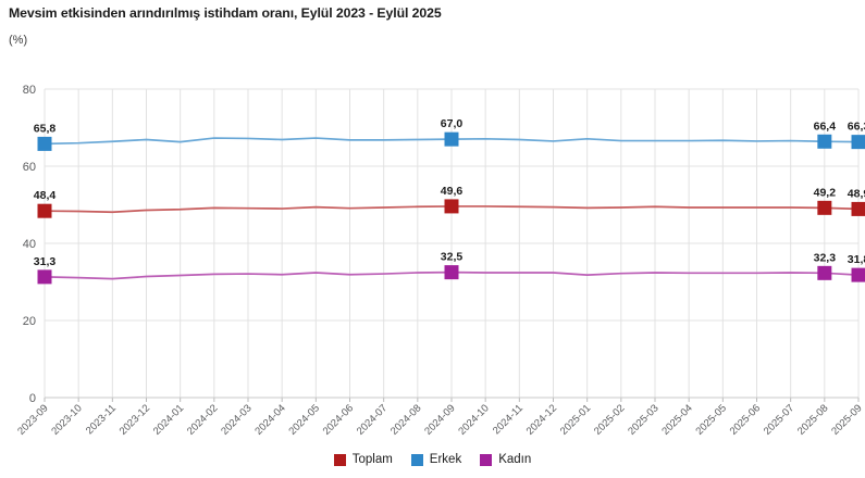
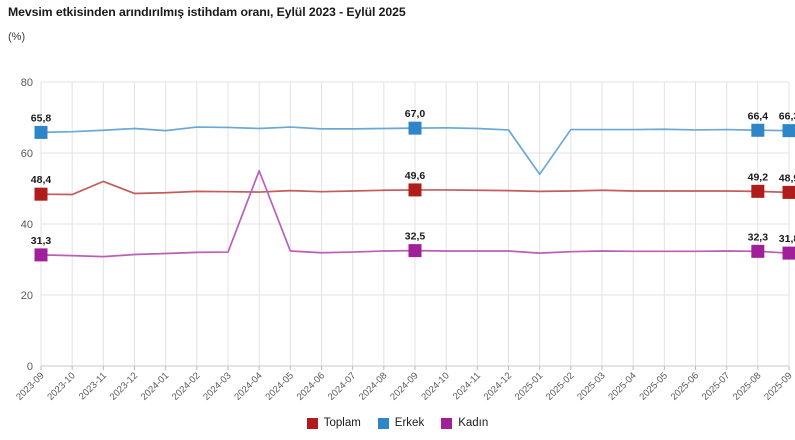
Toplam/2023-11: 48 -> 52
Kadın/2024-04: 32 -> 55
Erkek/2025-01: 67 -> 54
